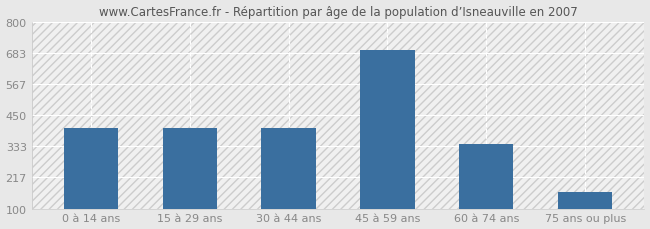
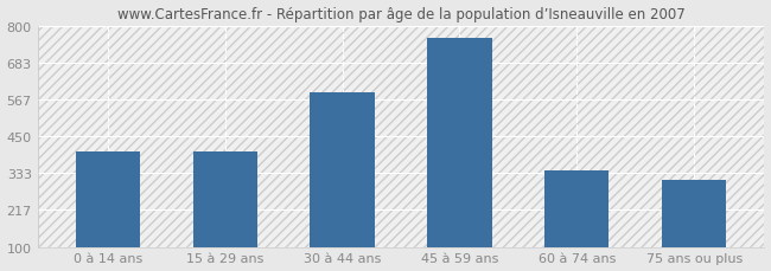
30 à 44 ans: 401 -> 590
45 à 59 ans: 693 -> 760
75 ans ou plus: 163 -> 310
